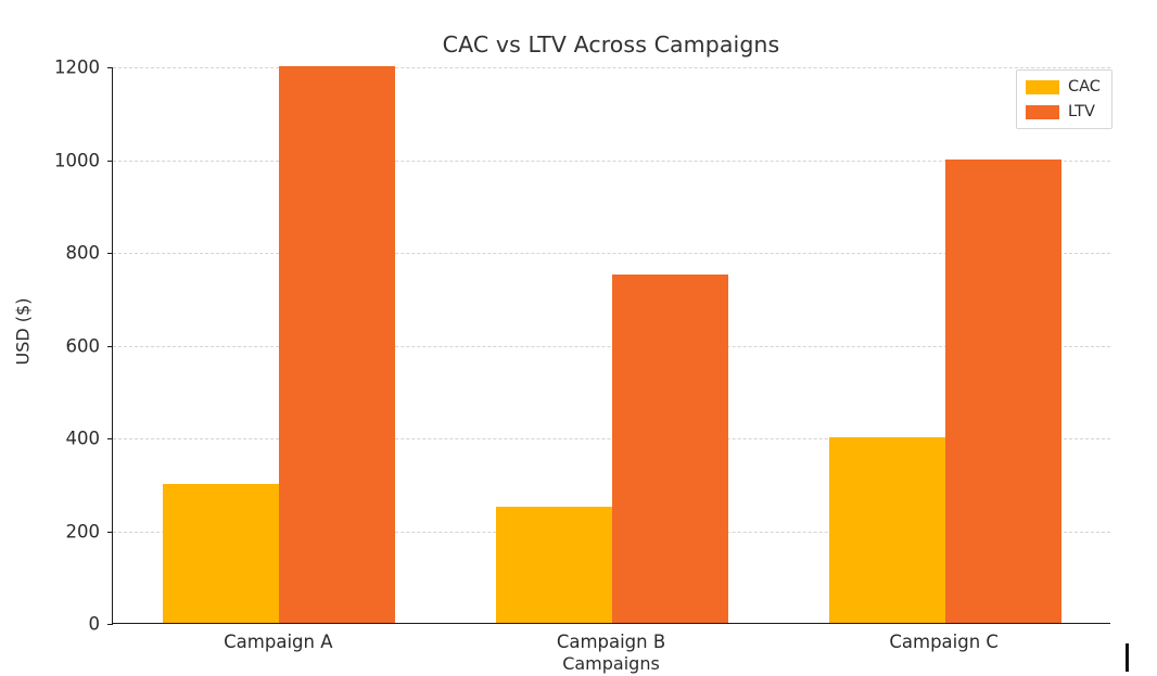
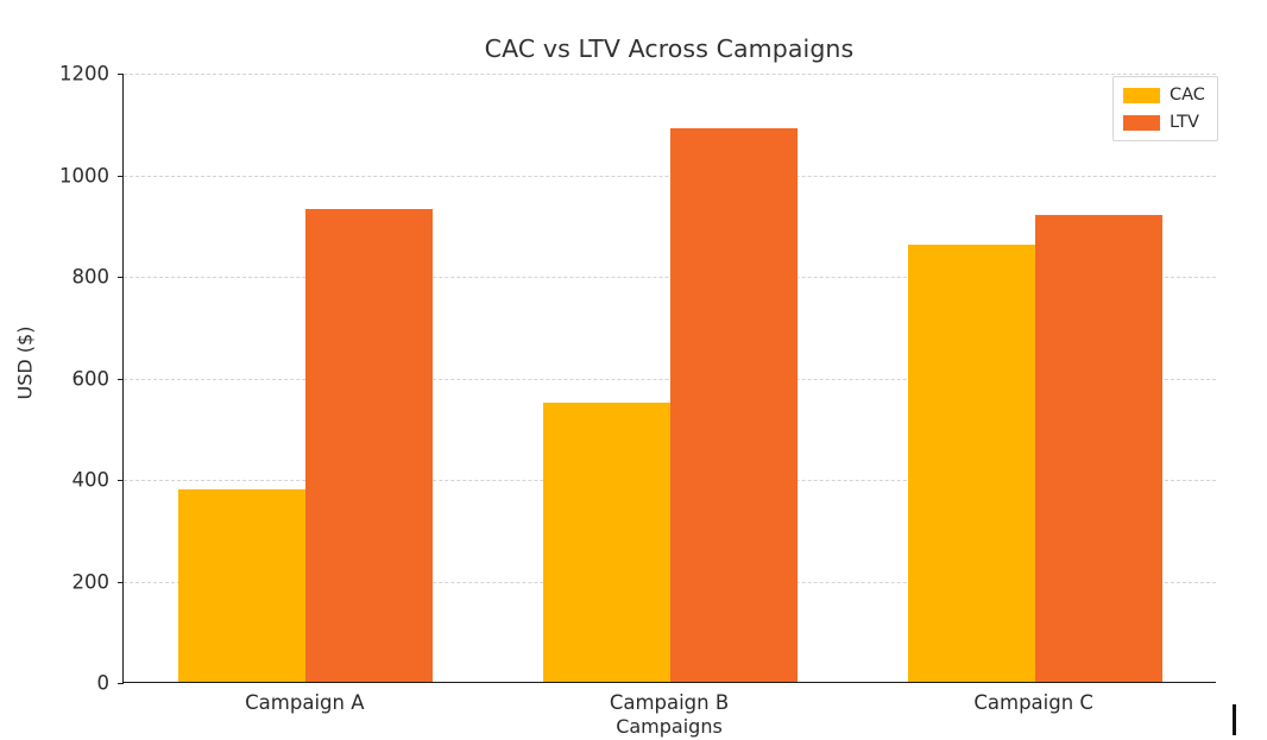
CAC/Campaign A: 300 -> 380
LTV/Campaign A: 1200 -> 930
CAC/Campaign B: 250 -> 550
LTV/Campaign B: 750 -> 1090
CAC/Campaign C: 400 -> 860
LTV/Campaign C: 1000 -> 920
